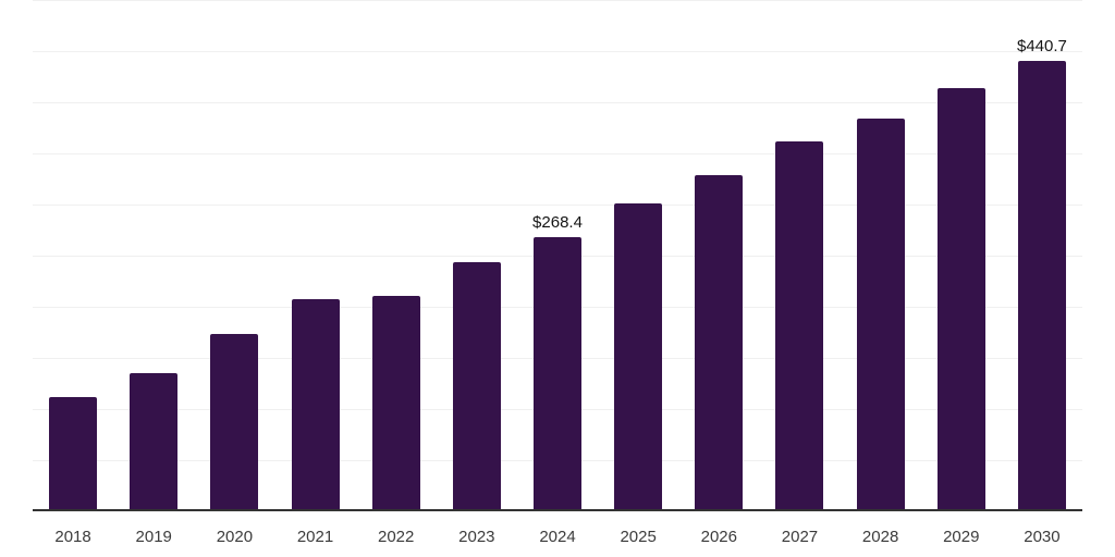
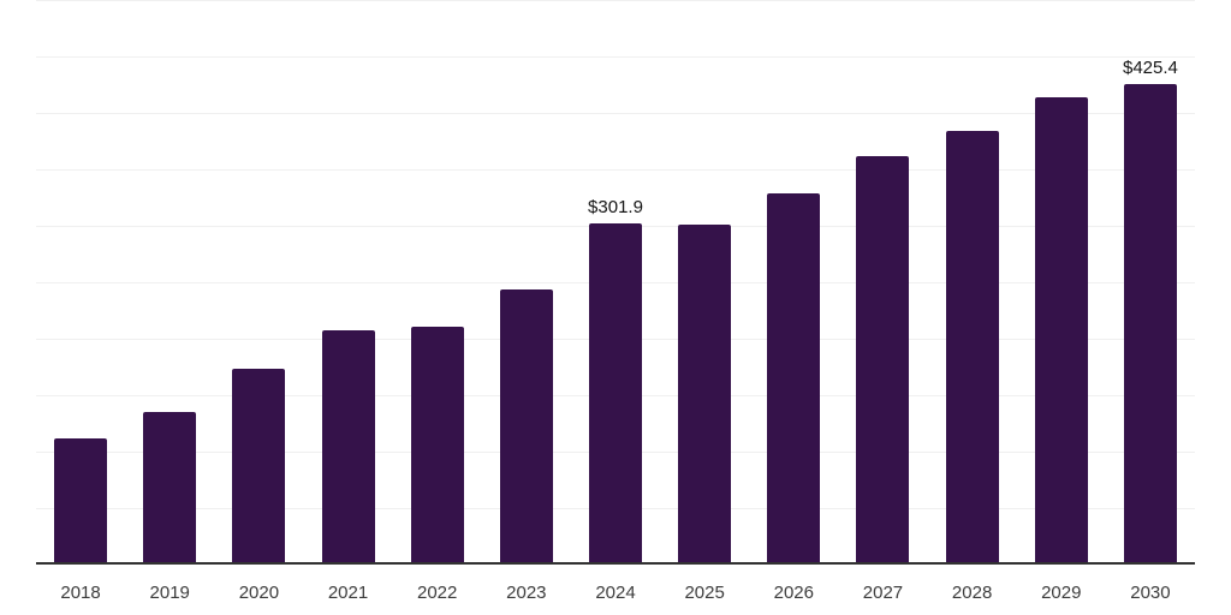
2024: $268.4 -> $301.9
2030: $440.7 -> $425.4
